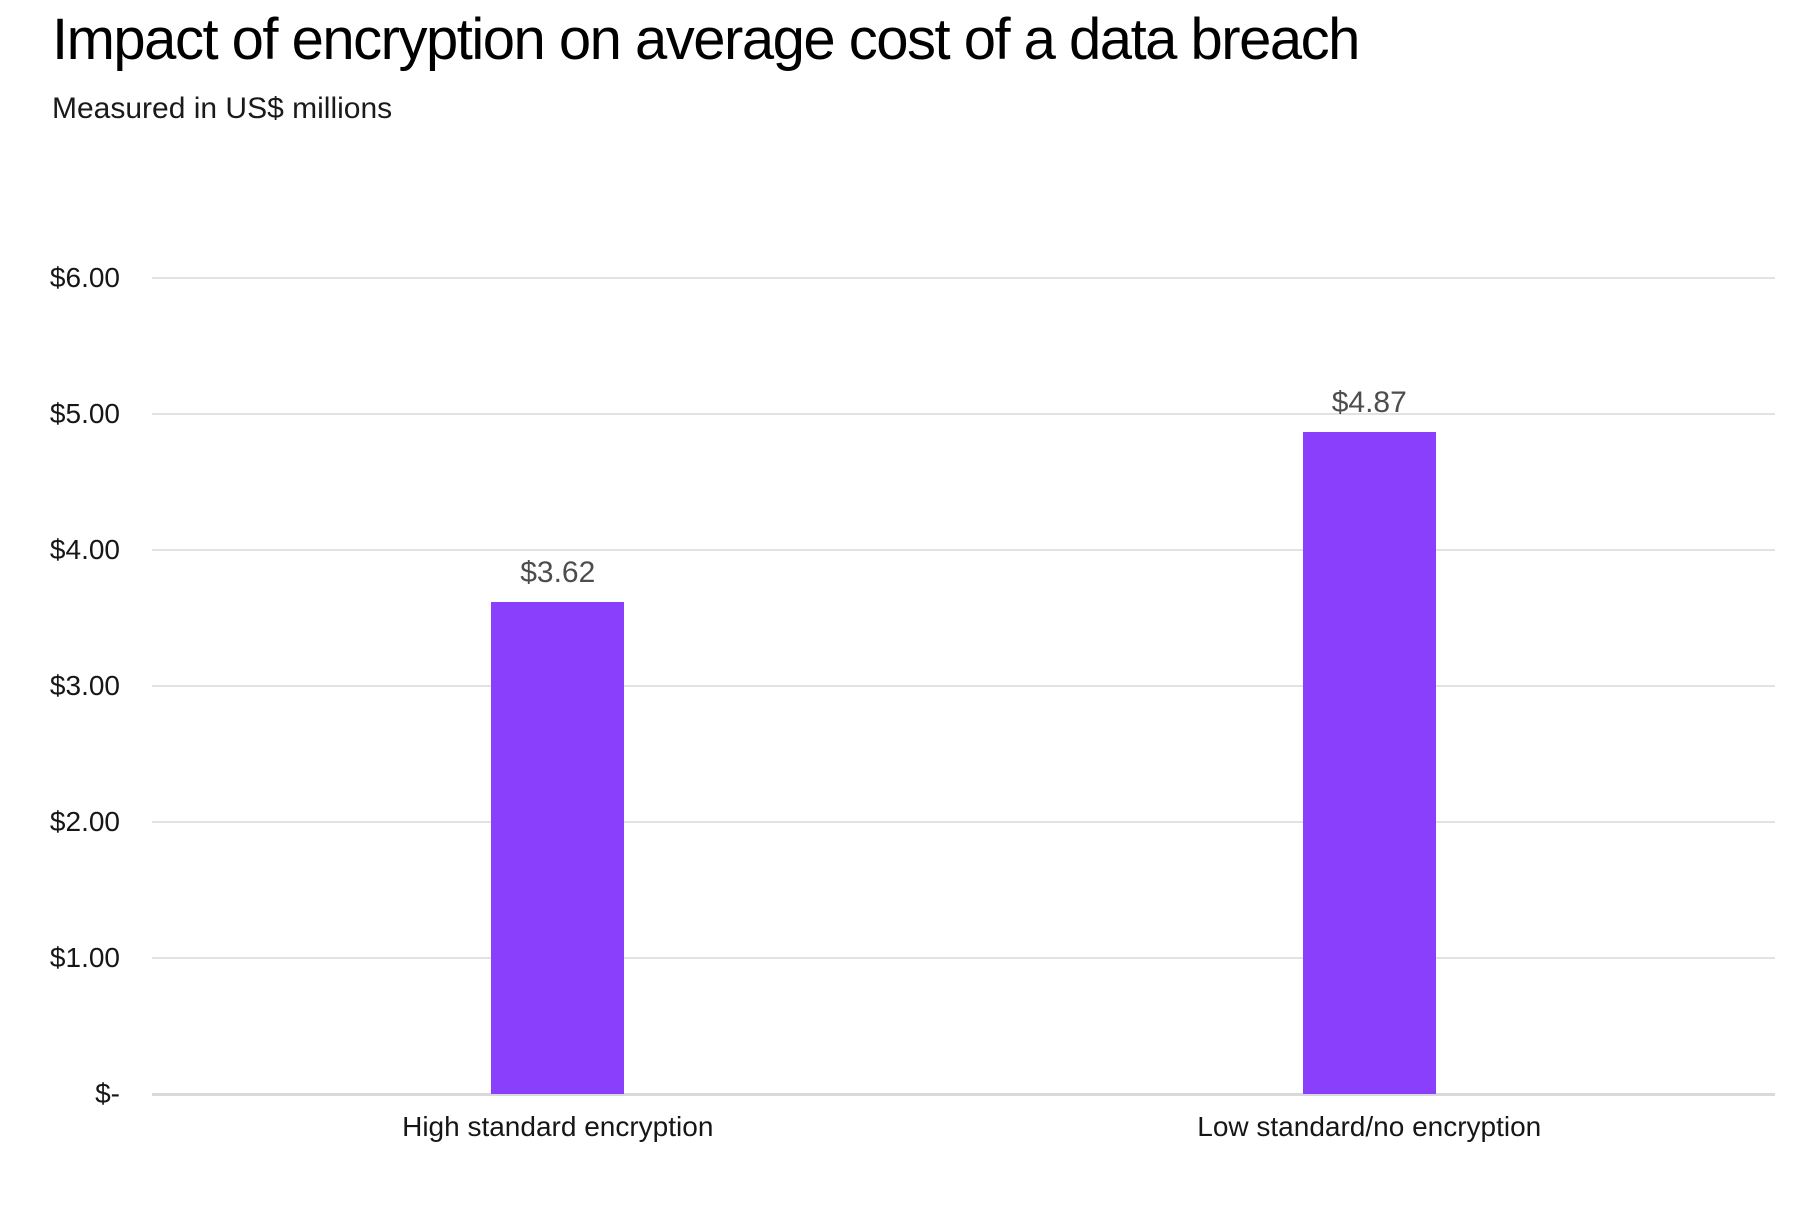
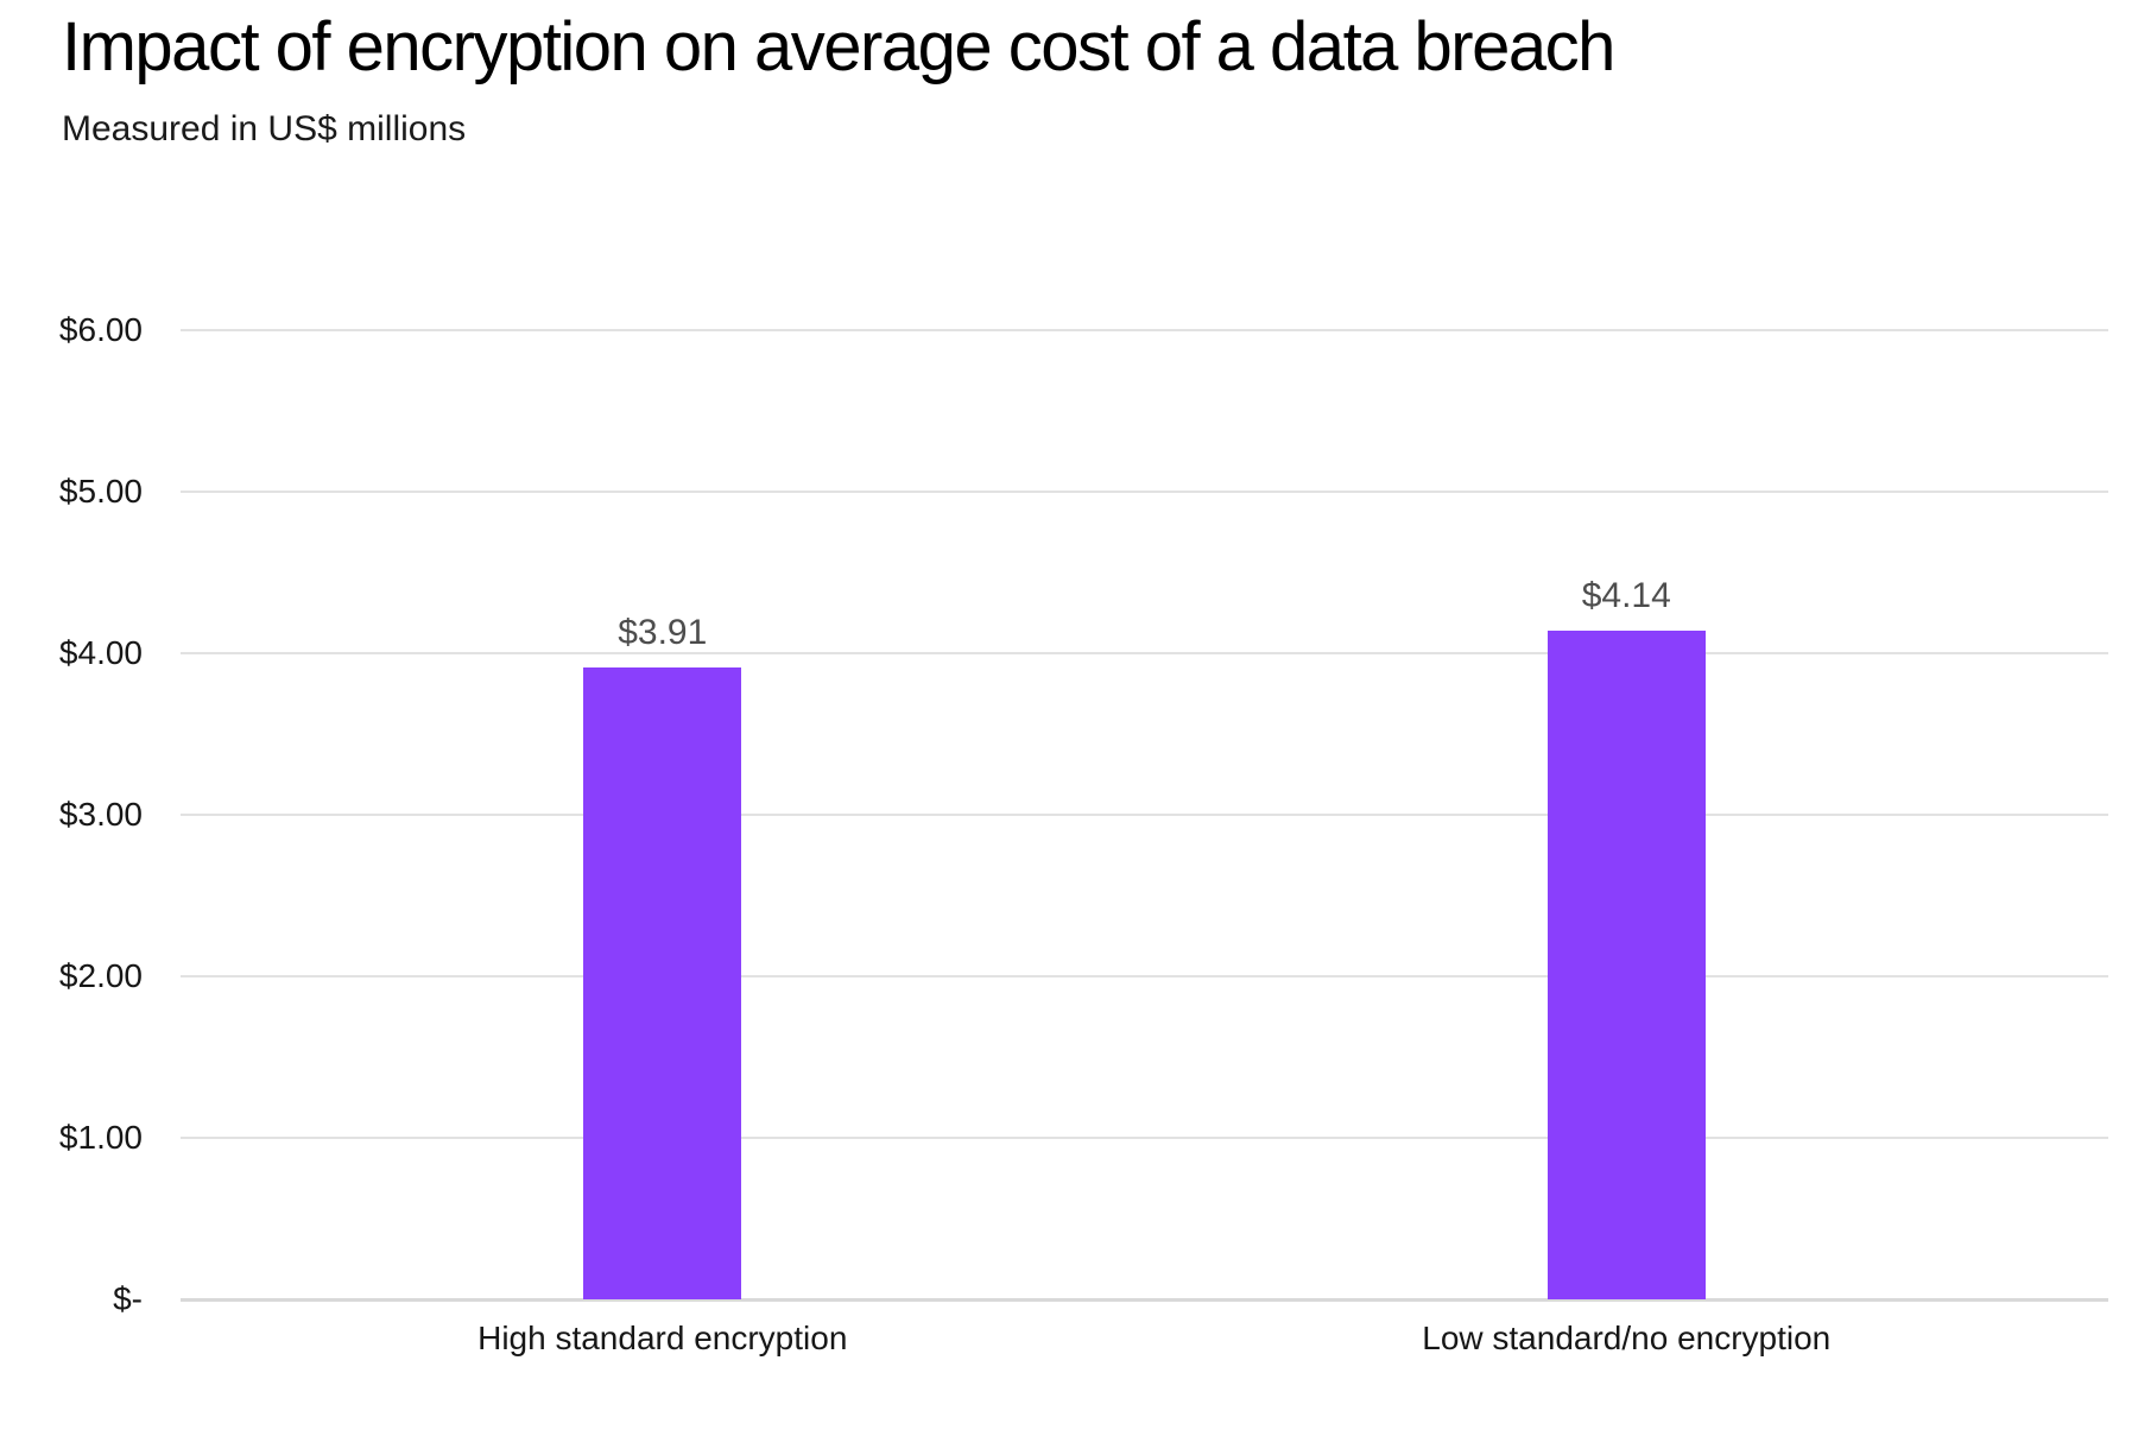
High standard encryption: $3.62 -> $3.91
Low standard/no encryption: $4.87 -> $4.14
